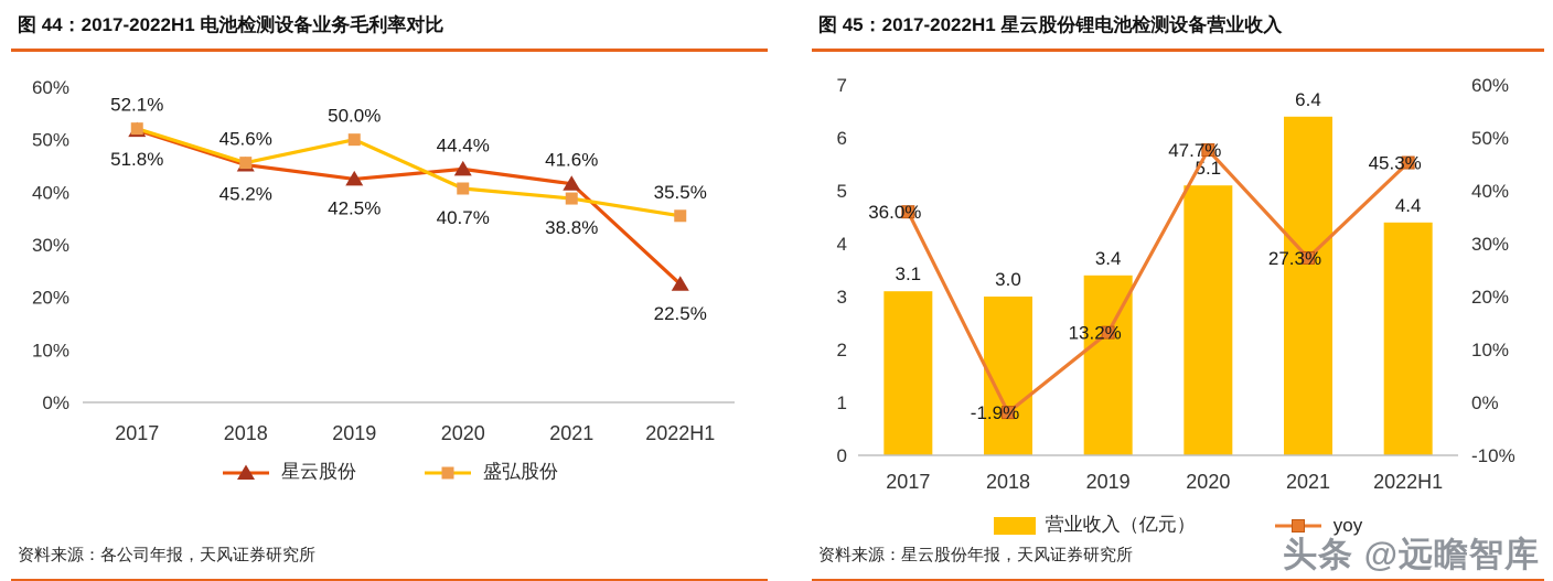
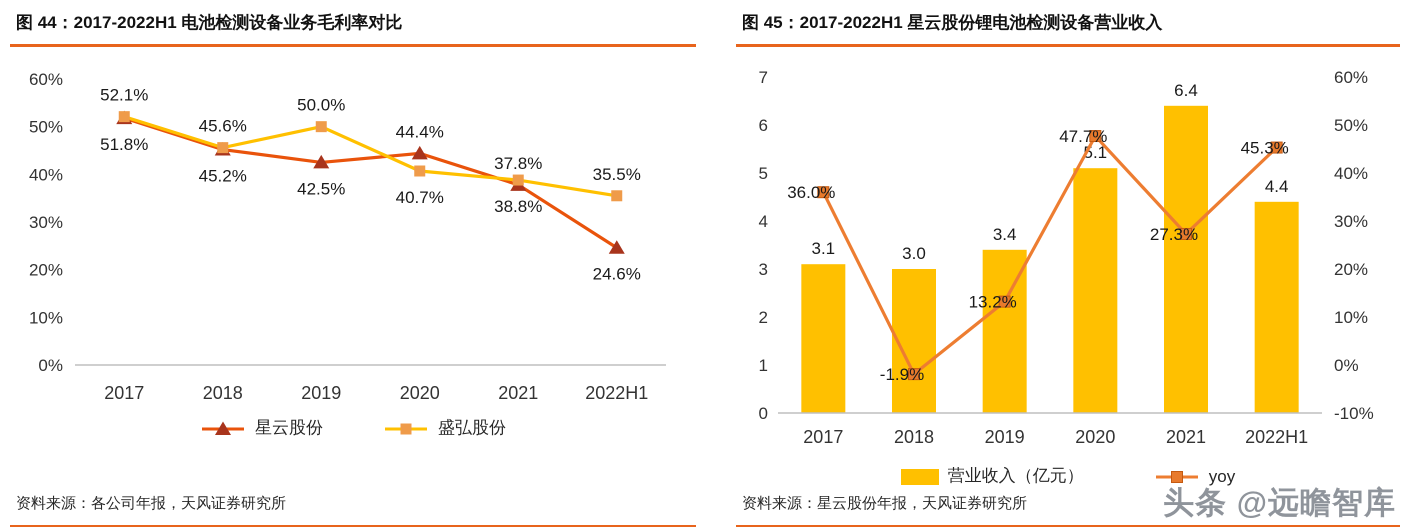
2017-2022H1 电池检测设备业务毛利率对比/星云股份/2021: 41.6% -> 37.8%
2017-2022H1 电池检测设备业务毛利率对比/星云股份/2022H1: 22.5% -> 24.6%
